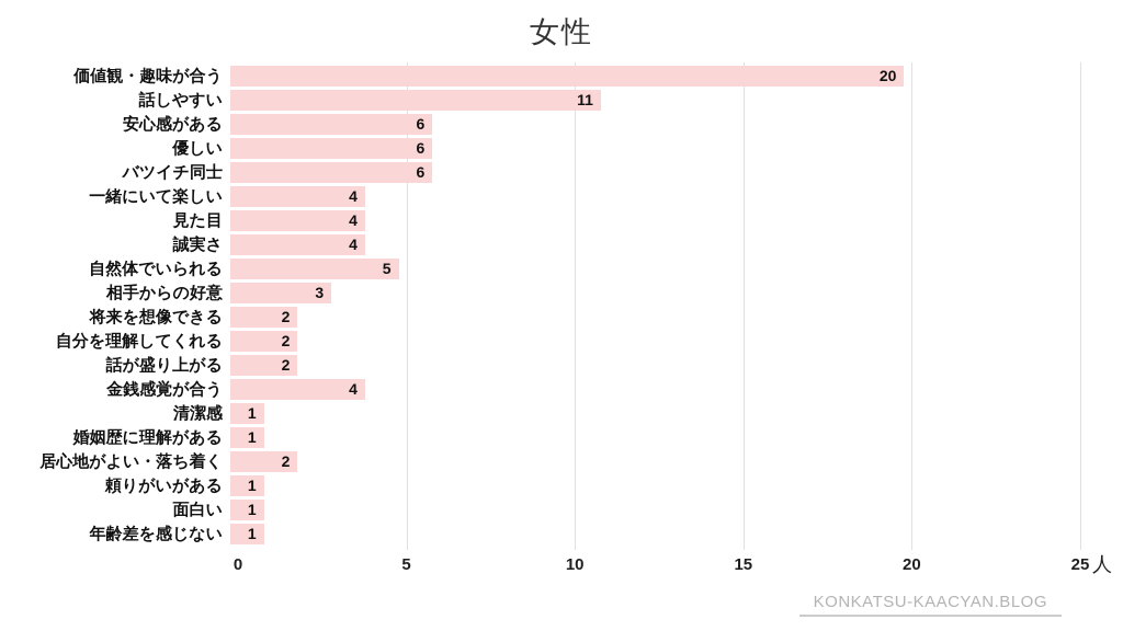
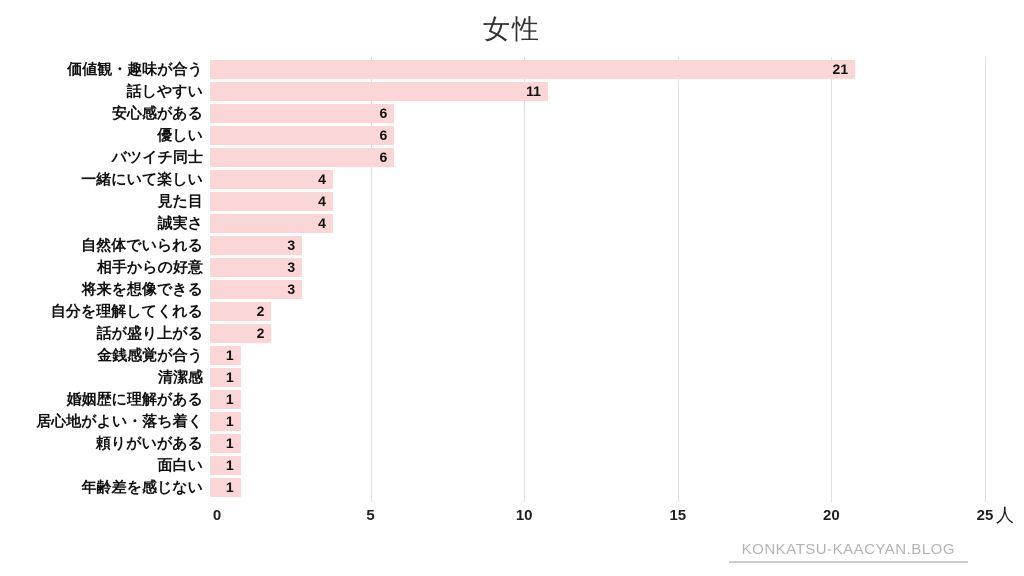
価値観・趣味が合う: 20 -> 21
自然体でいられる: 5 -> 3
将来を想像できる: 2 -> 3
金銭感覚が合う: 4 -> 1
居心地がよい・落ち着く: 2 -> 1
